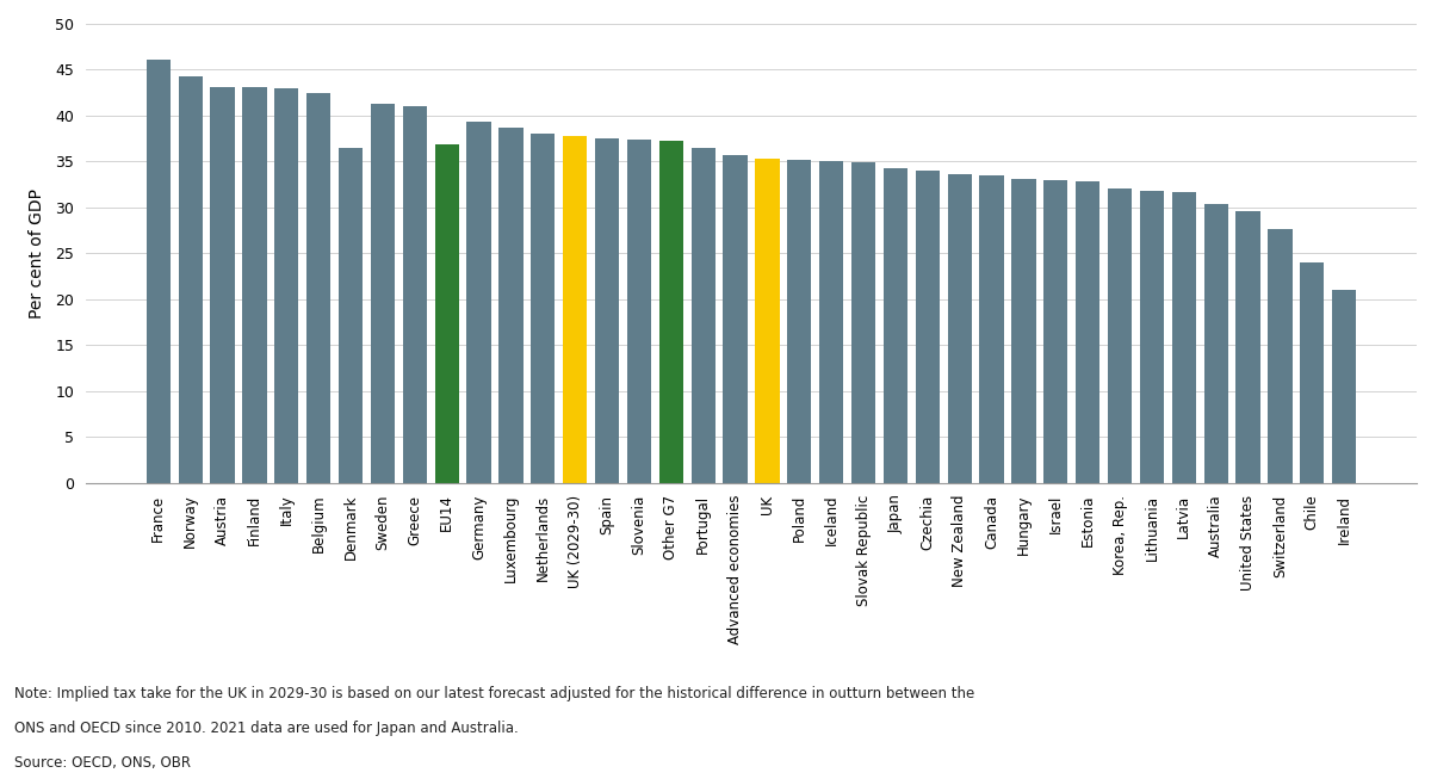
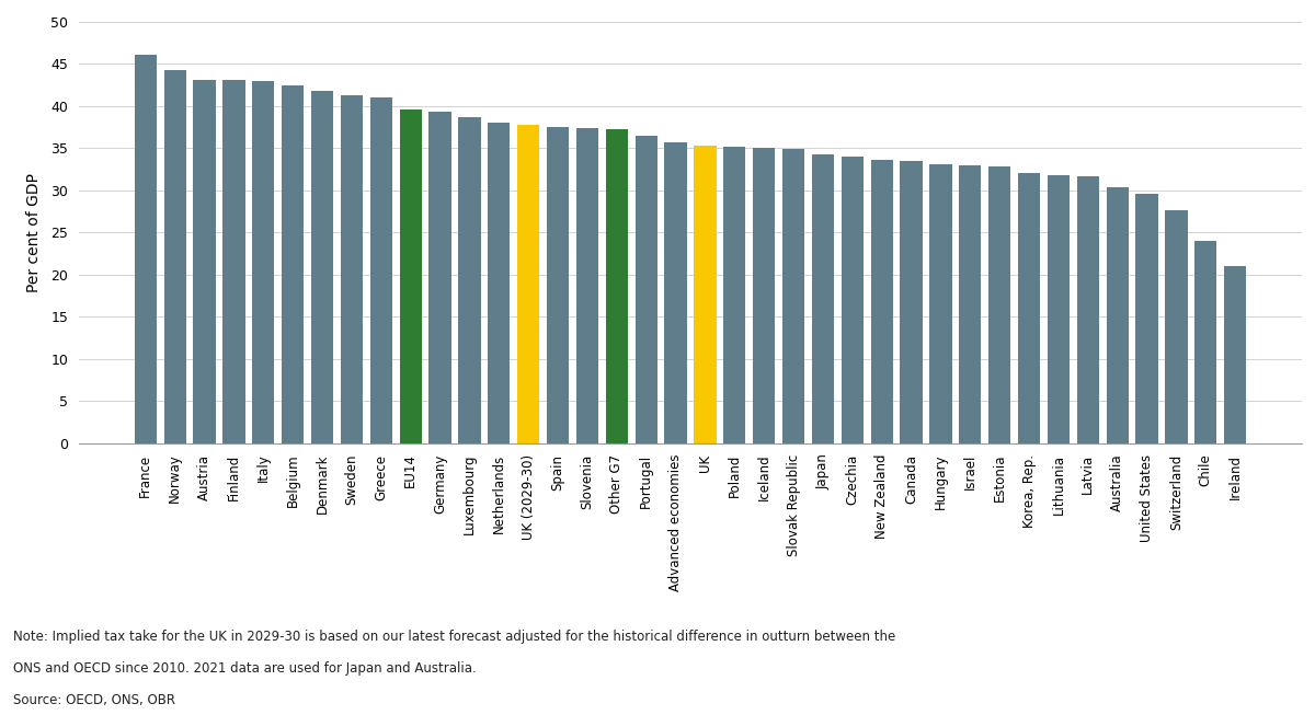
Denmark: 36.4 -> 41.8
EU14: 36.8 -> 39.6
